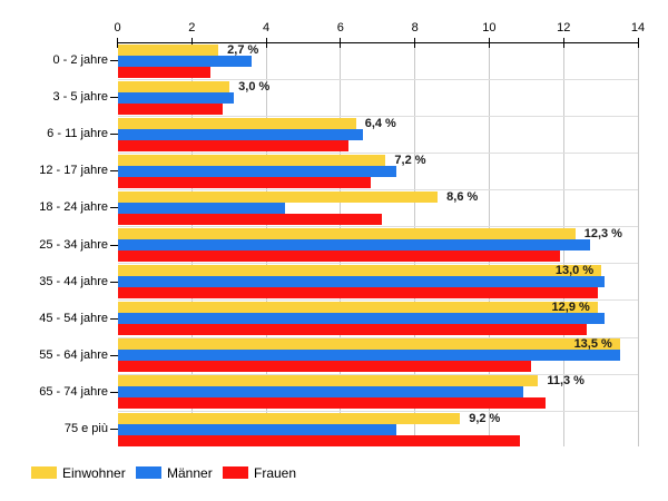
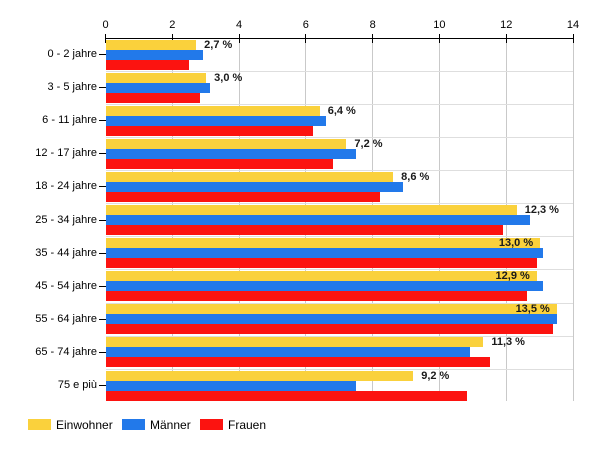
Männer/0 - 2 jahre: 3.6 -> 2.9
Männer/18 - 24 jahre: 4.5 -> 8.9
Frauen/18 - 24 jahre: 7.1 -> 8.2
Frauen/55 - 64 jahre: 11.1 -> 13.4
